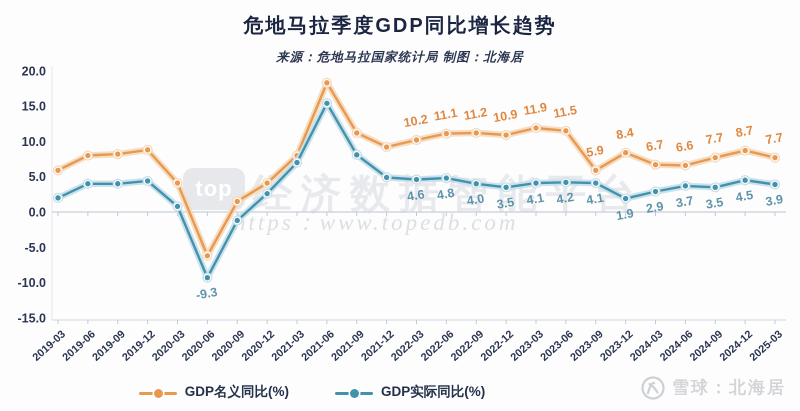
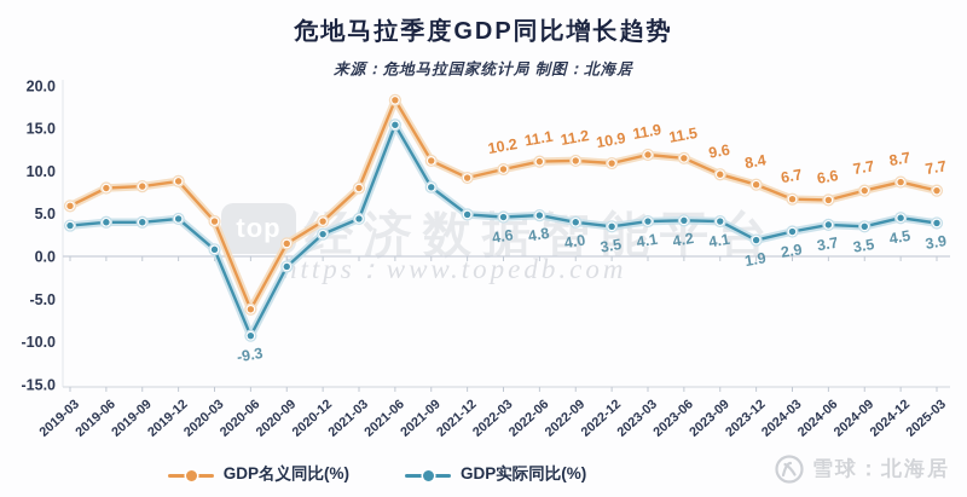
GDP实际同比(%)/2019-03: 2 -> 4
GDP实际同比(%)/2021-03: 7 -> 4
GDP名义同比(%)/2023-09: 5.9 -> 9.6
